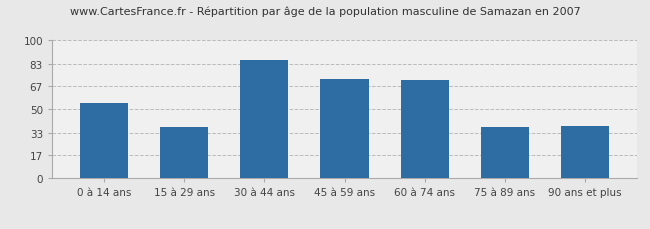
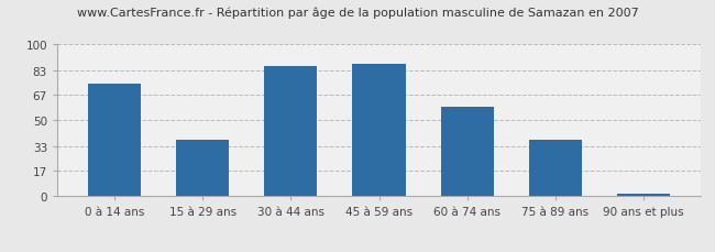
0 à 14 ans: 55 -> 74
45 à 59 ans: 72 -> 87
60 à 74 ans: 71 -> 59
90 ans et plus: 38 -> 2
